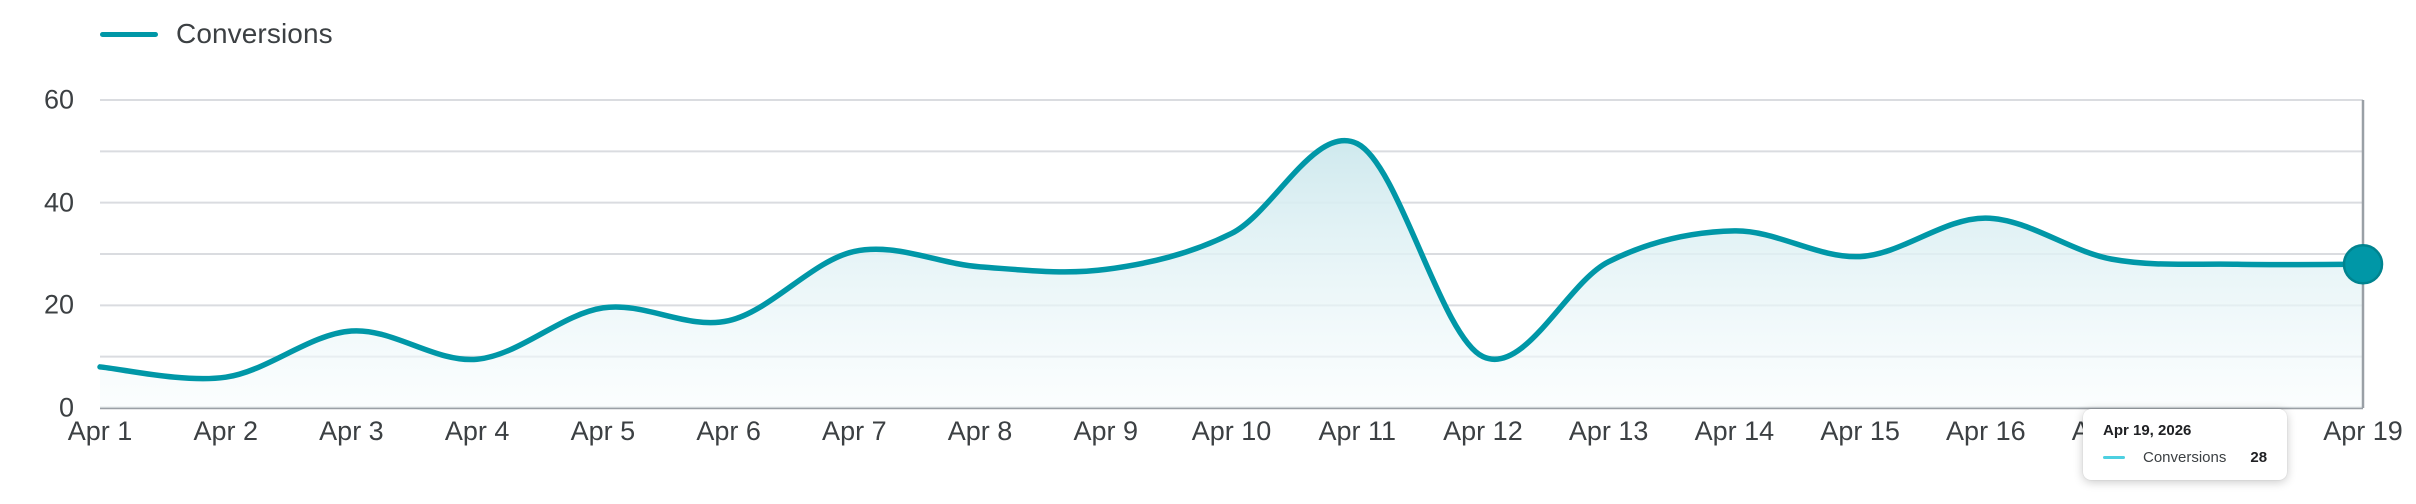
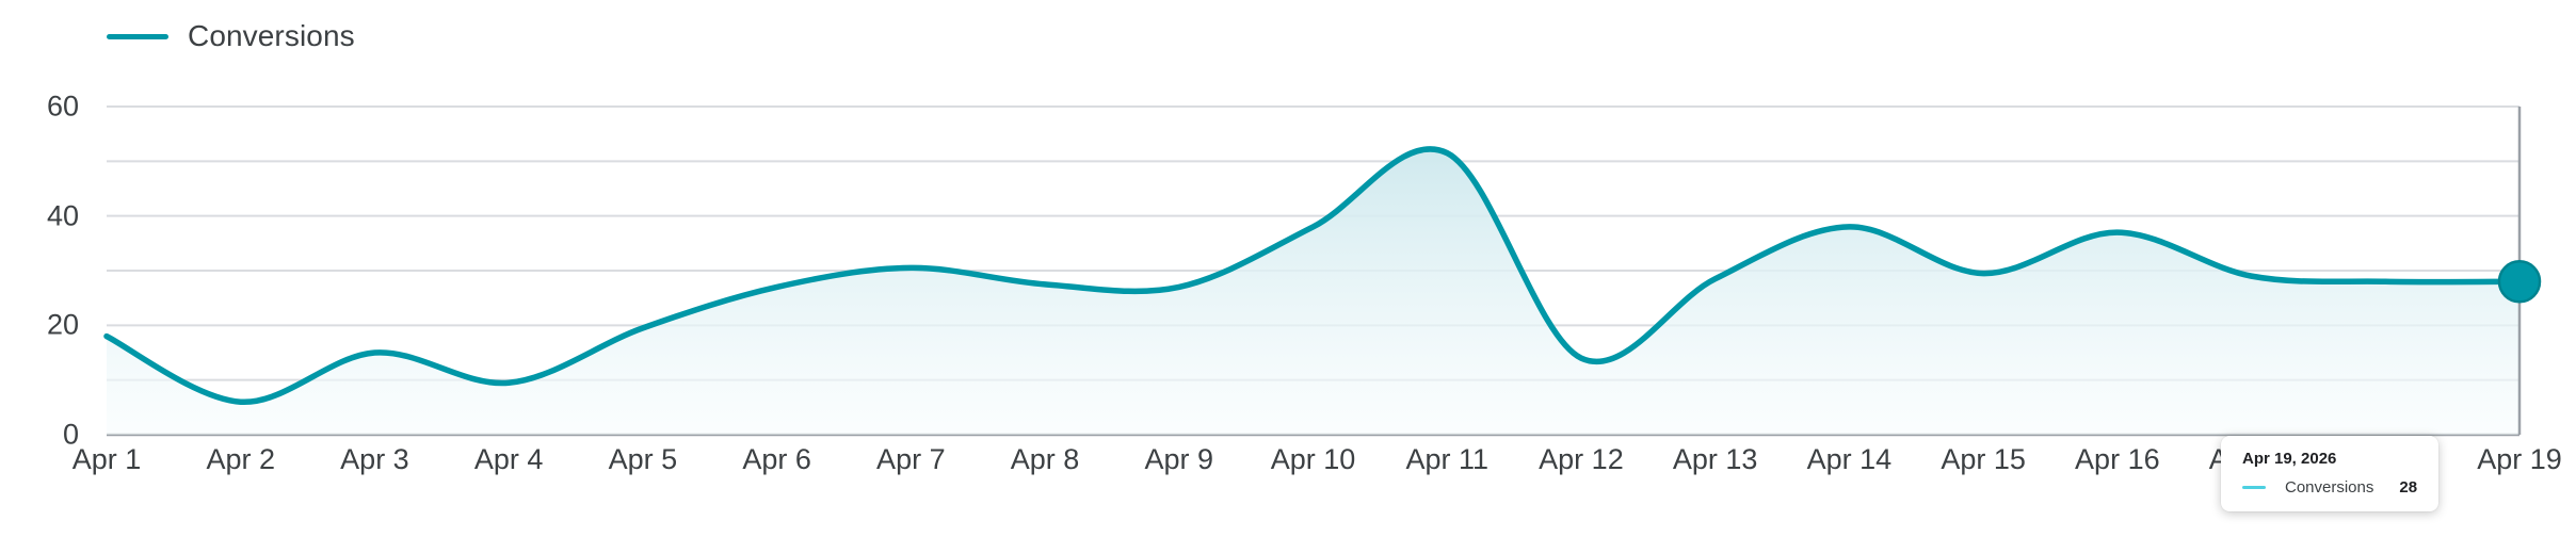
Apr 1: 8 -> 18
Apr 6: 17 -> 27
Apr 10: 34 -> 38
Apr 12: 10 -> 14
Apr 14: 34 -> 38
